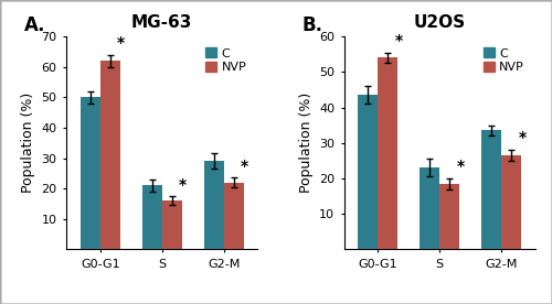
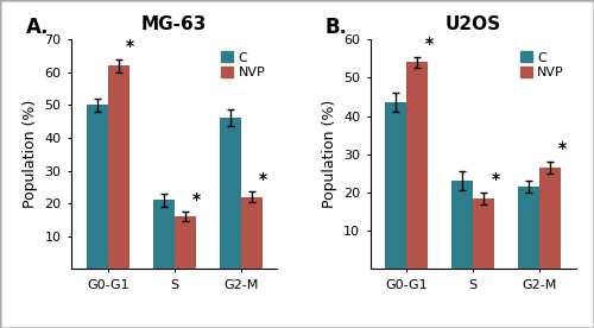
MG-63/C/G2-M: 29 -> 46
U2OS/C/G2-M: 33.5 -> 21.5
